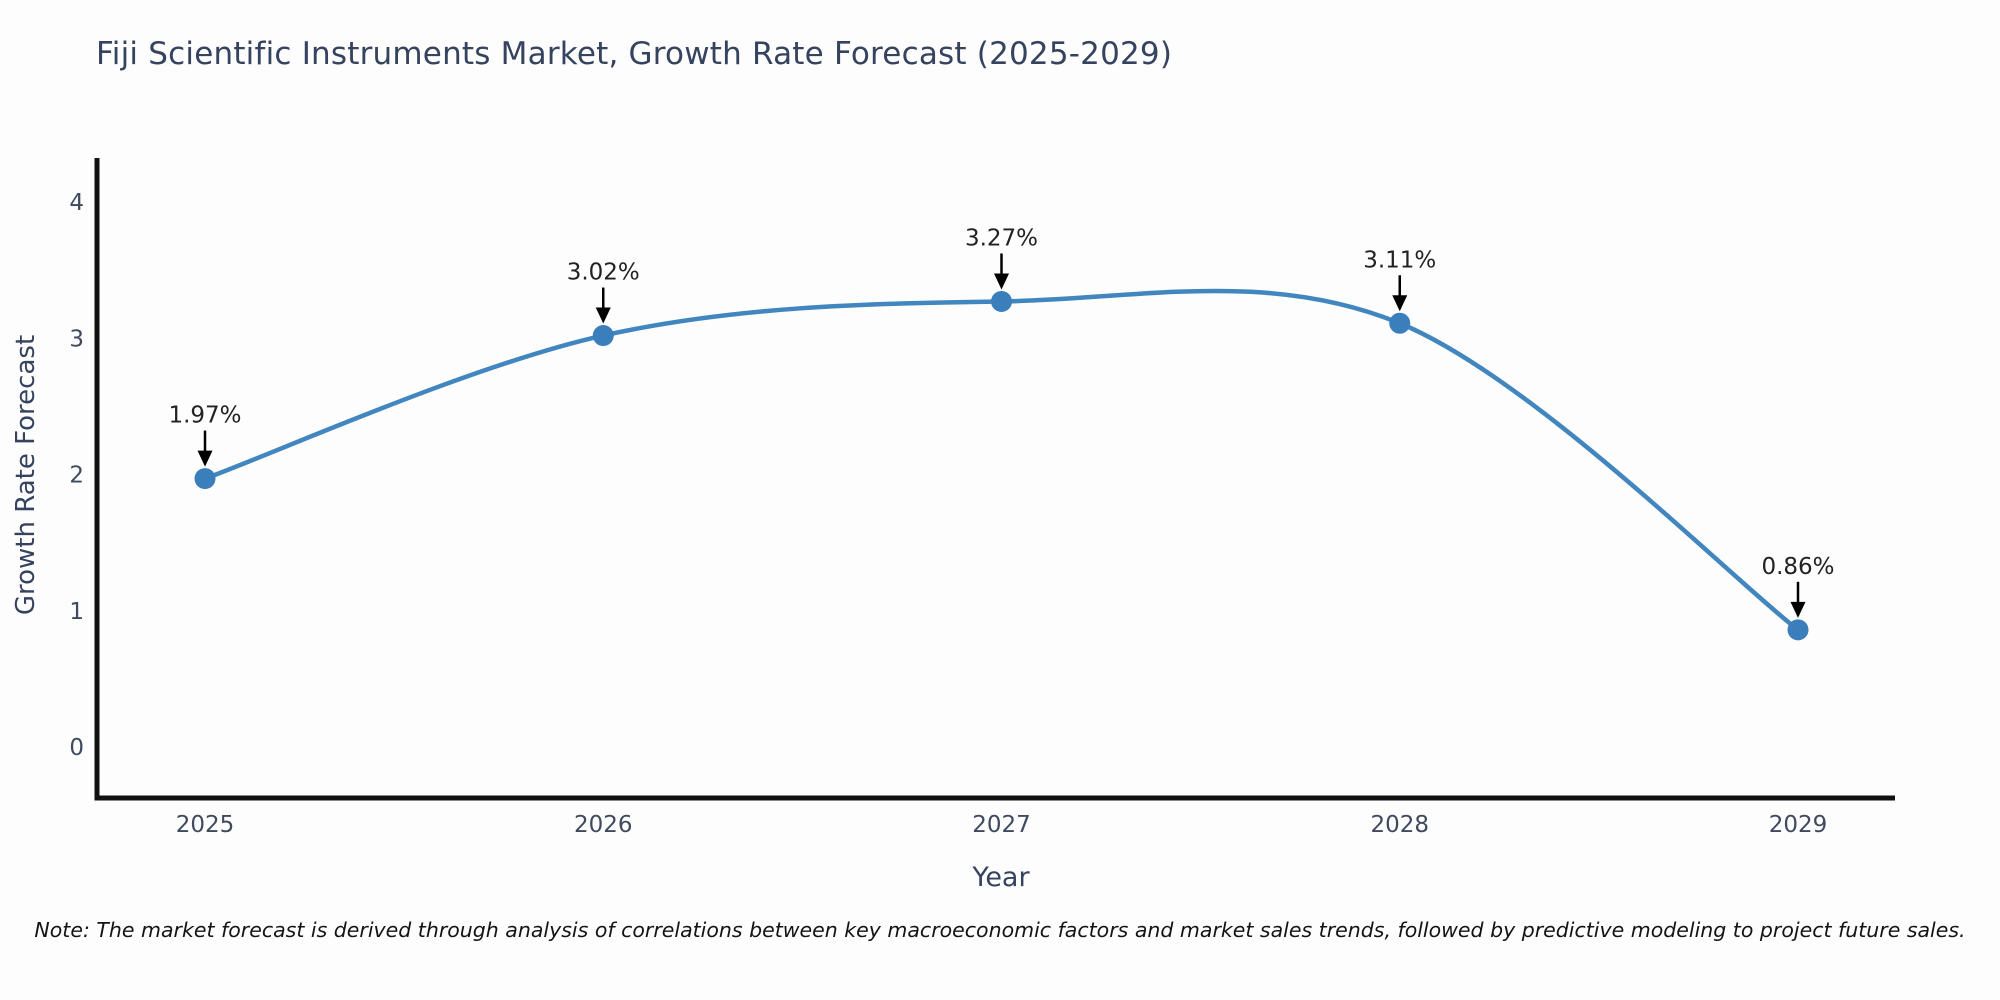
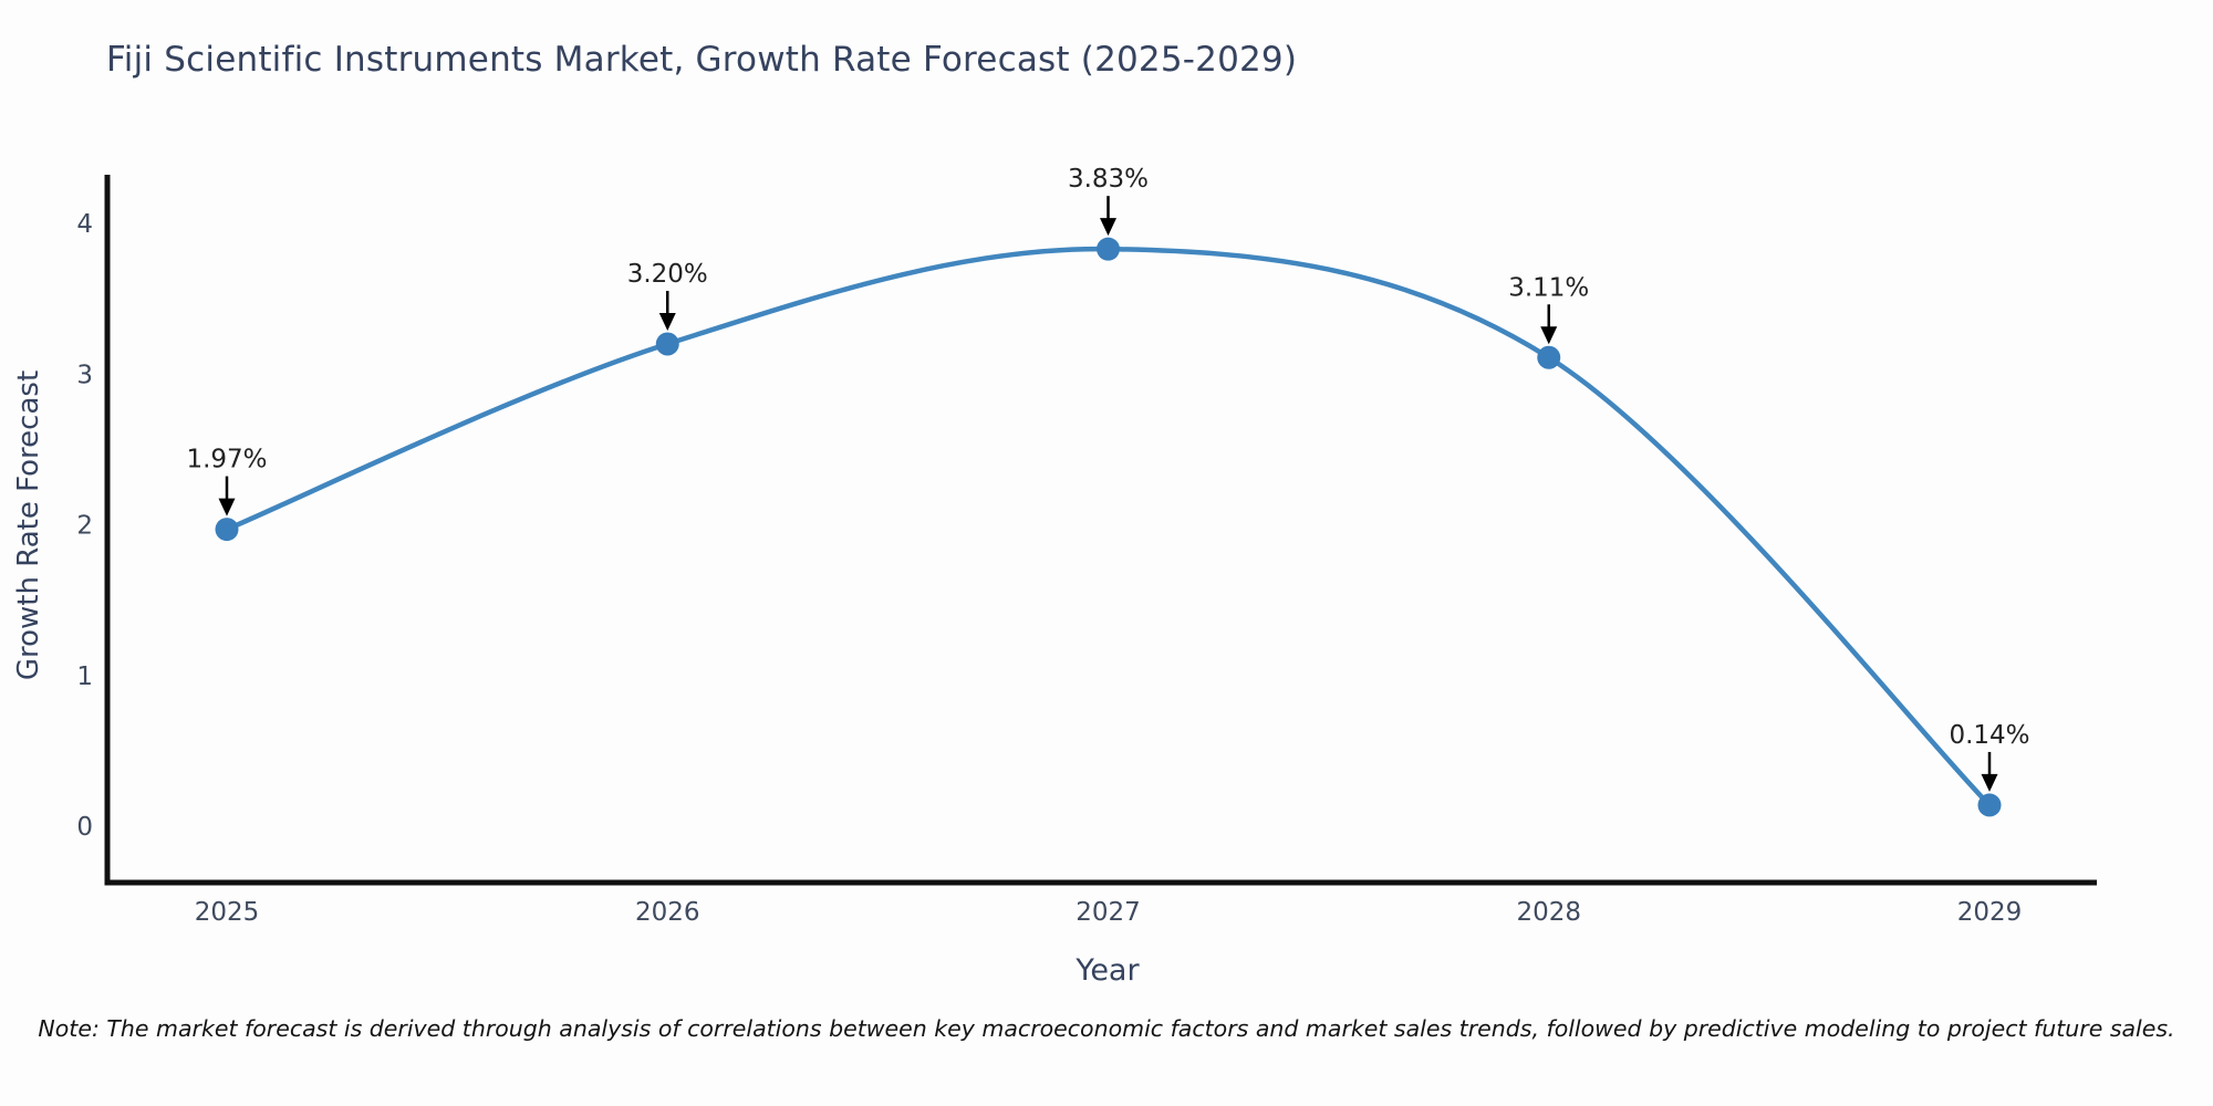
2026: 3.02% -> 3.20%
2027: 3.27% -> 3.83%
2029: 0.86% -> 0.14%
